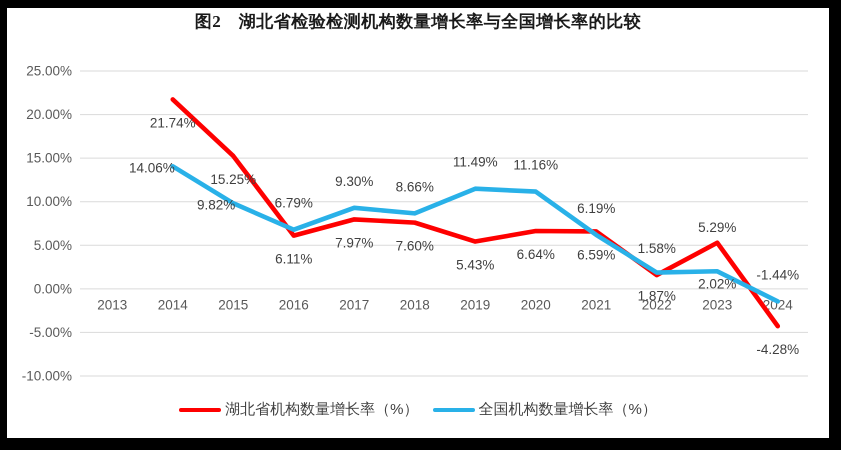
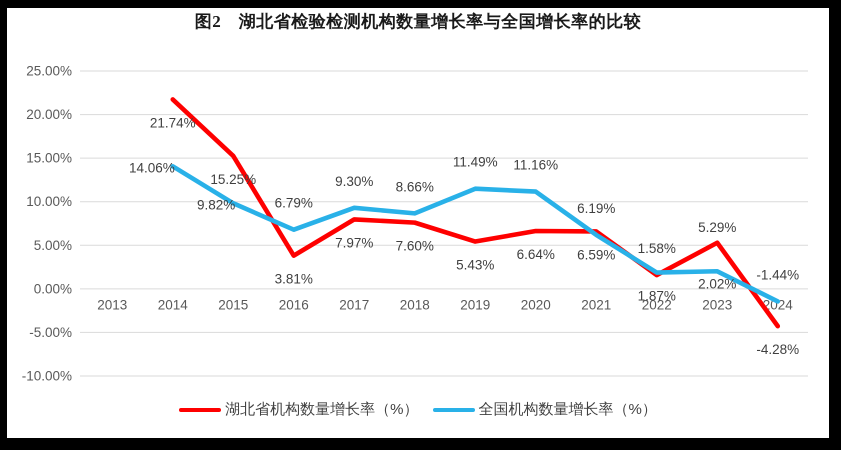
湖北省机构数量增长率（%）/2016: 6.11% -> 3.81%
